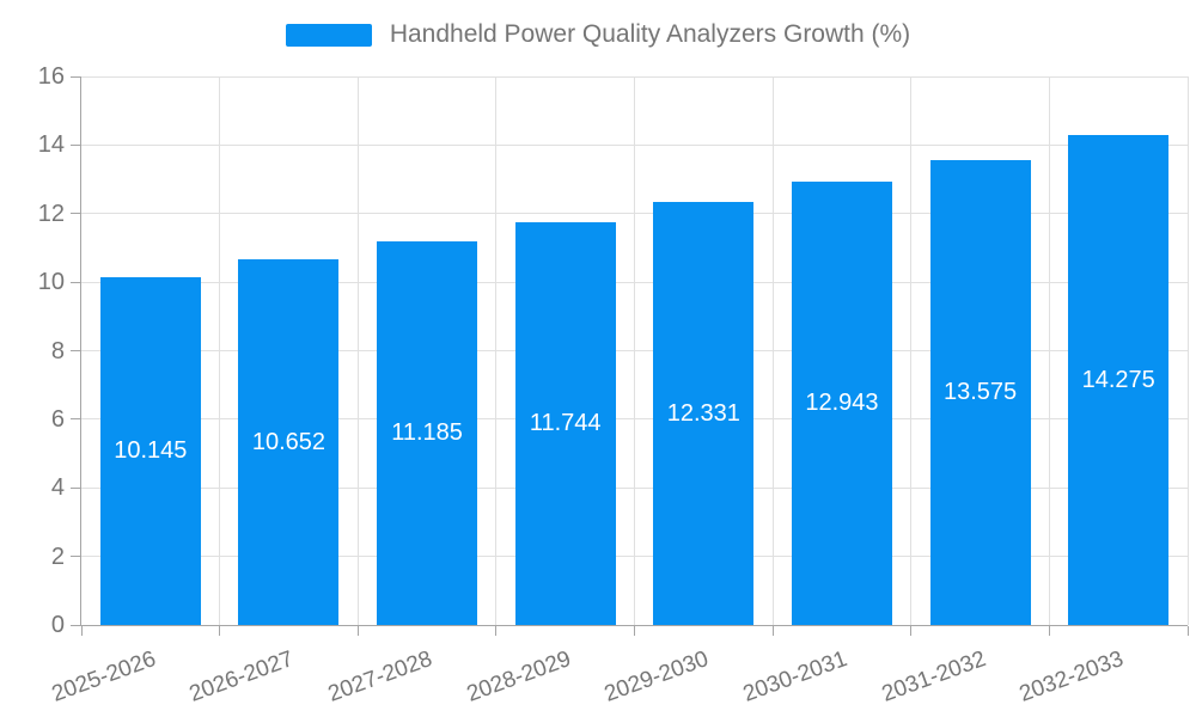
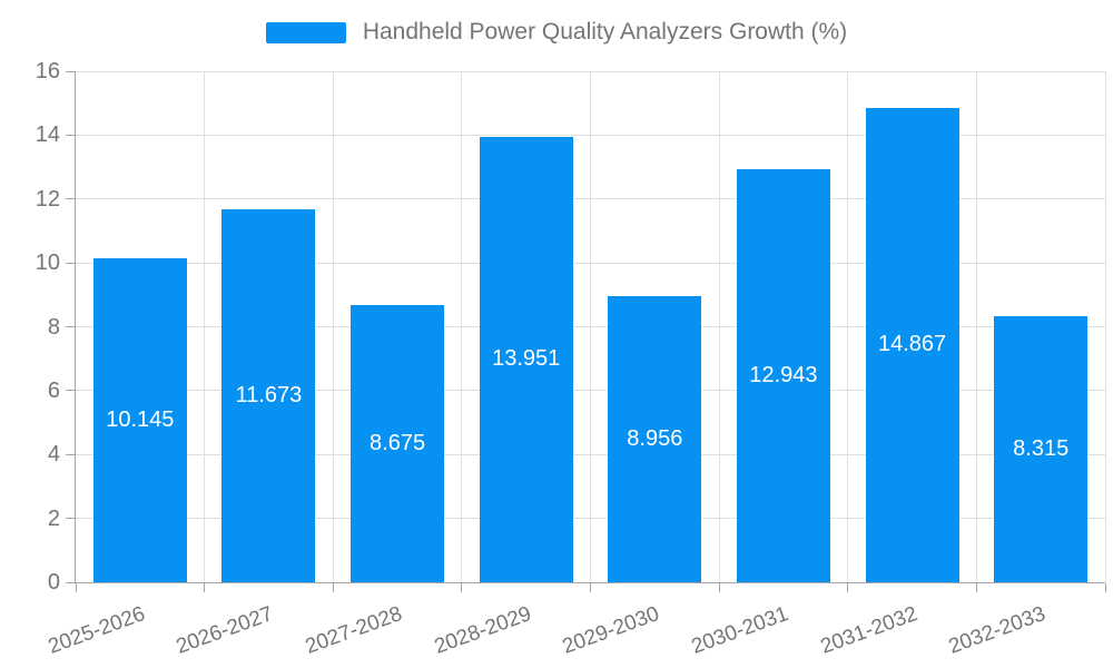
2026-2027: 10.652 -> 11.673
2027-2028: 11.185 -> 8.675
2028-2029: 11.744 -> 13.951
2029-2030: 12.331 -> 8.956
2031-2032: 13.575 -> 14.867
2032-2033: 14.275 -> 8.315
